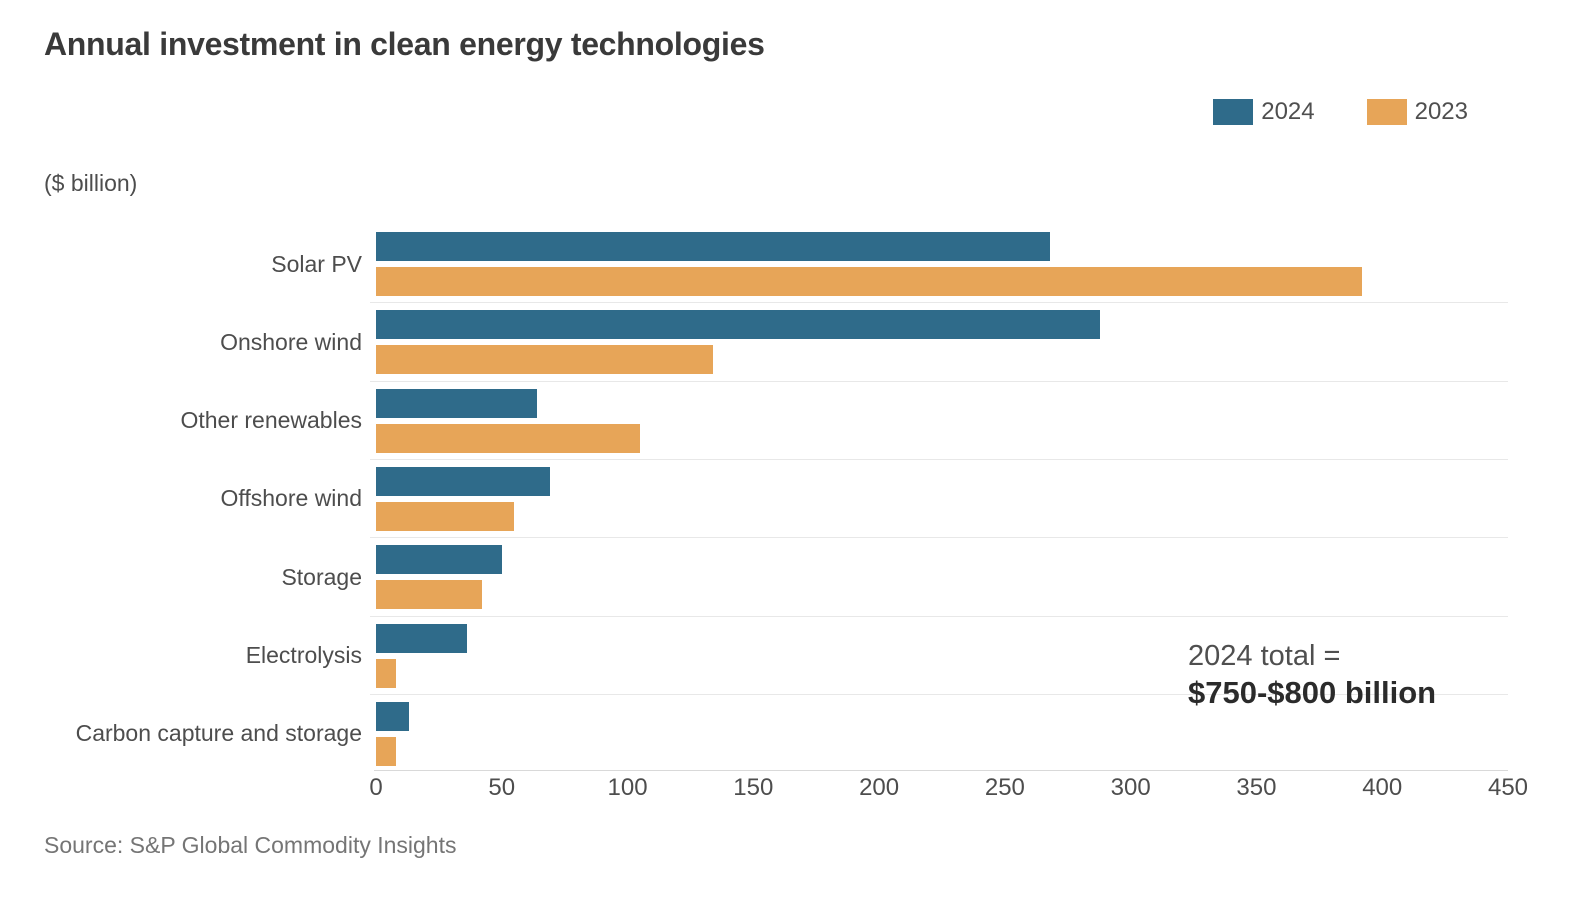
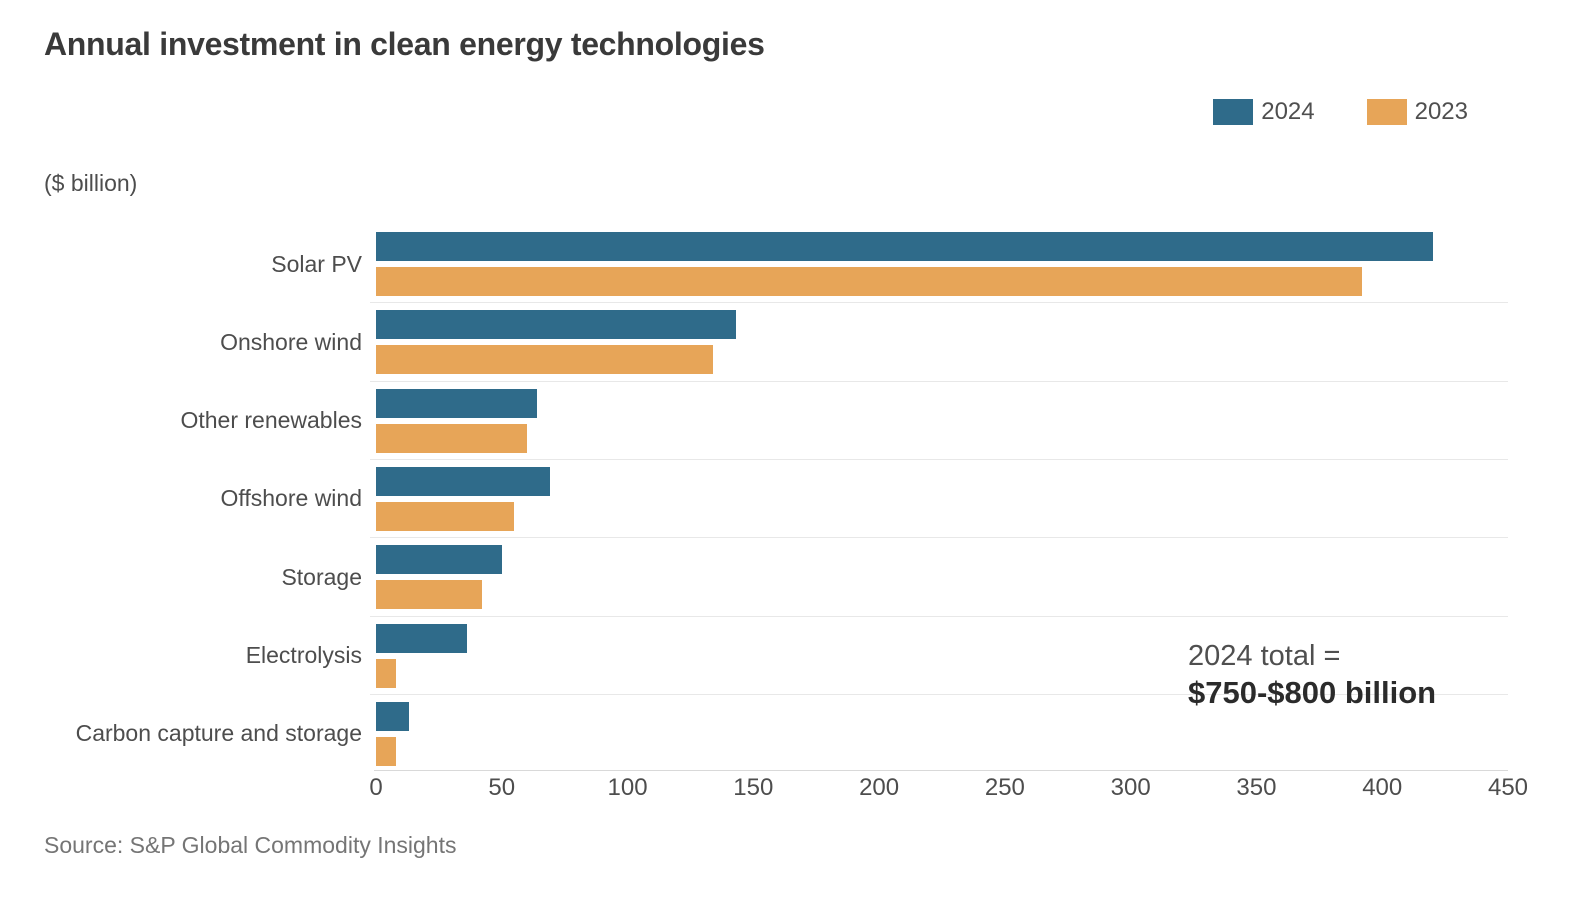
2024/Solar PV: 268 -> 420
2024/Onshore wind: 288 -> 143
2023/Other renewables: 105 -> 60
